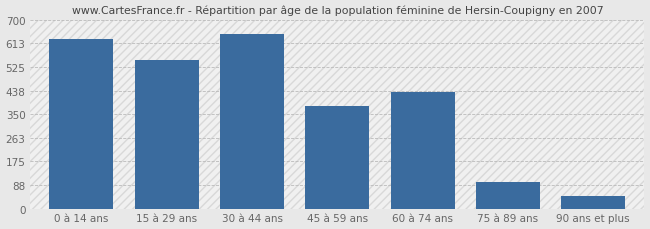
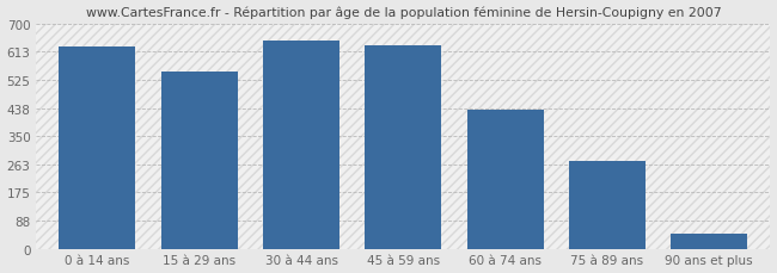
45 à 59 ans: 380 -> 634
75 à 89 ans: 100 -> 273
